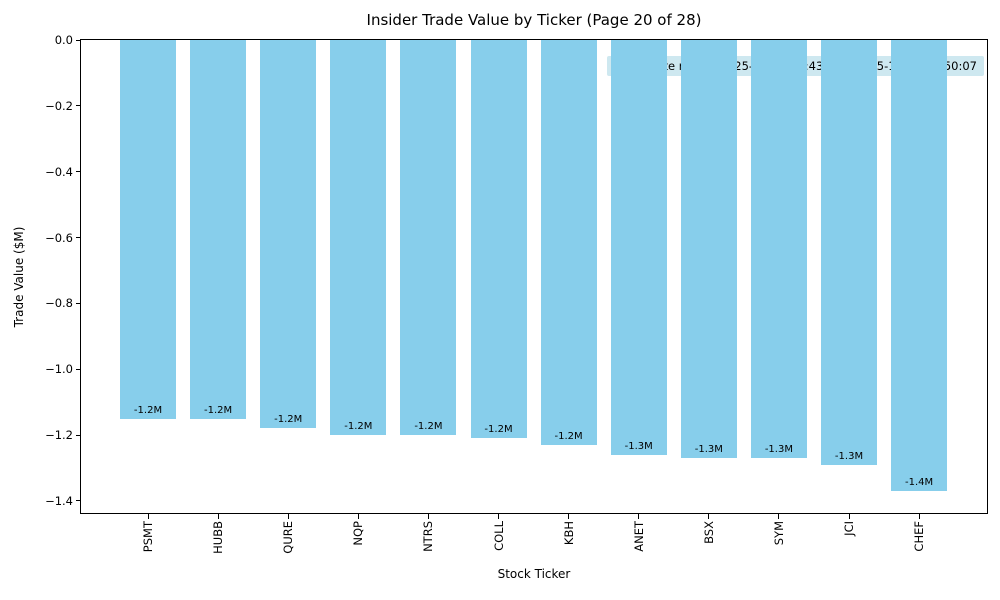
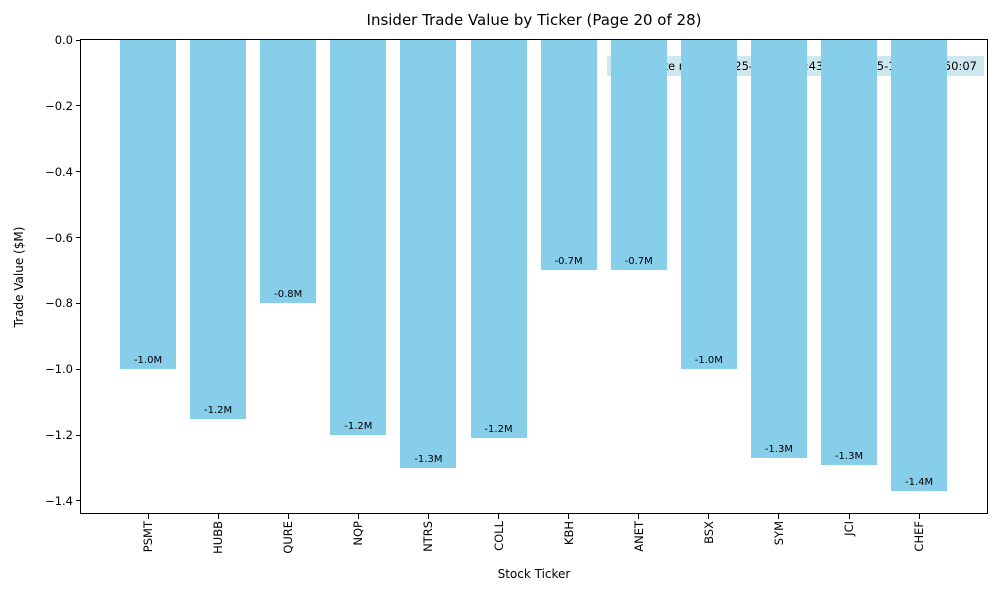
PSMT: -1.2M -> -1.0M
QURE: -1.2M -> -0.8M
NTRS: -1.2M -> -1.3M
KBH: -1.2M -> -0.7M
ANET: -1.3M -> -0.7M
BSX: -1.3M -> -1.0M
